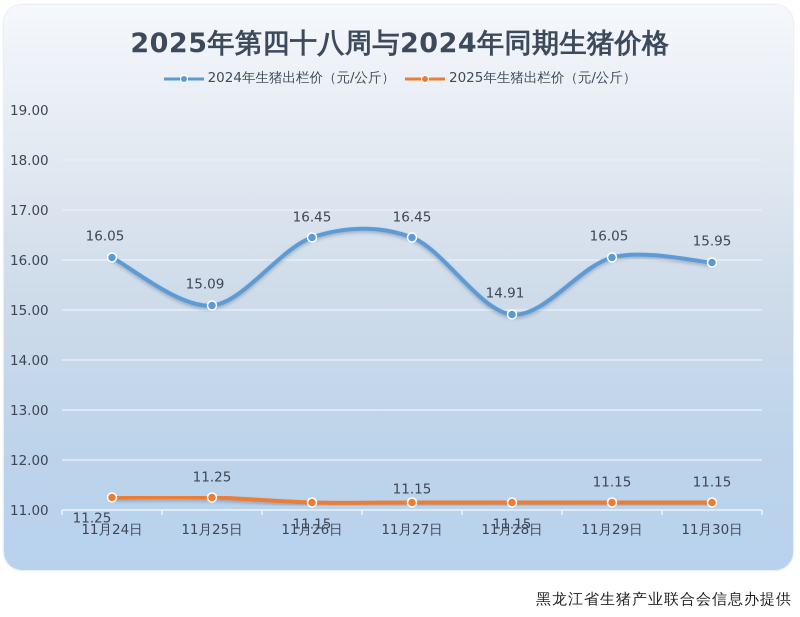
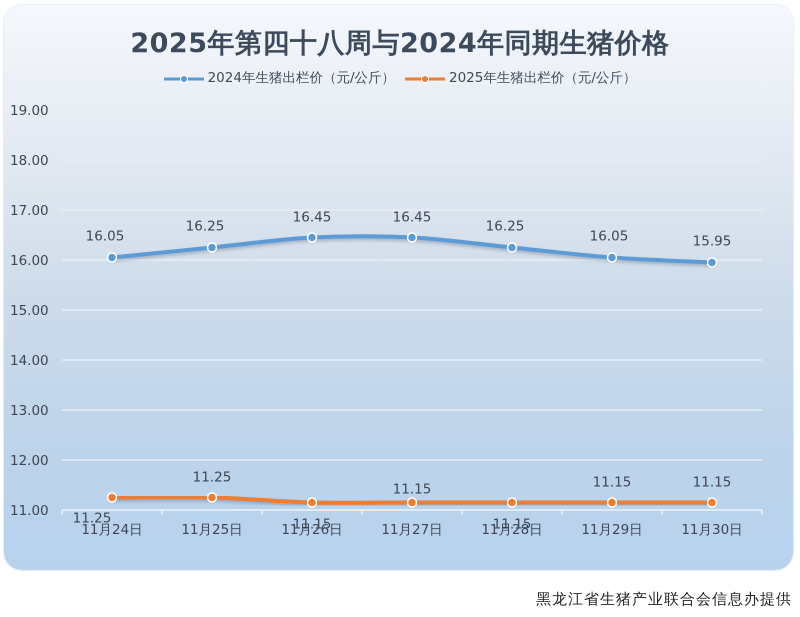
2024年生猪出栏价（元/公斤）/11月25日: 15.09 -> 16.25
2024年生猪出栏价（元/公斤）/11月28日: 14.91 -> 16.25
